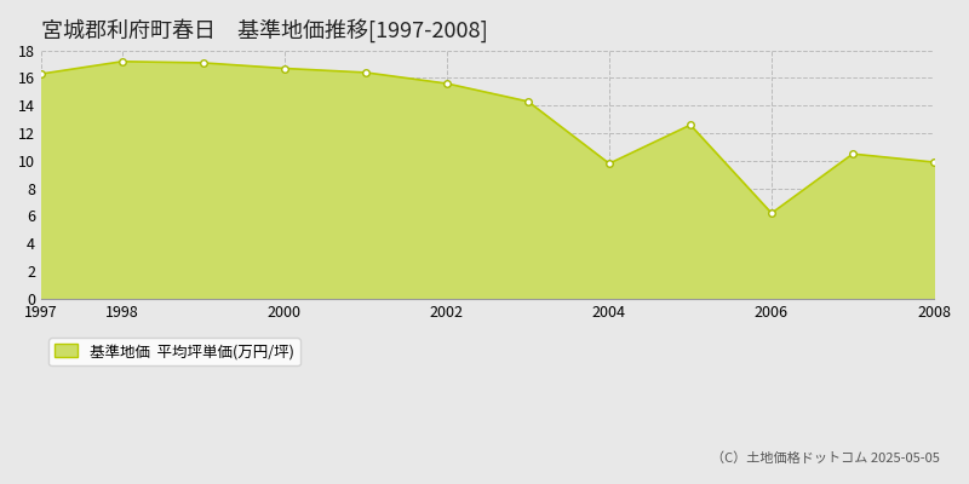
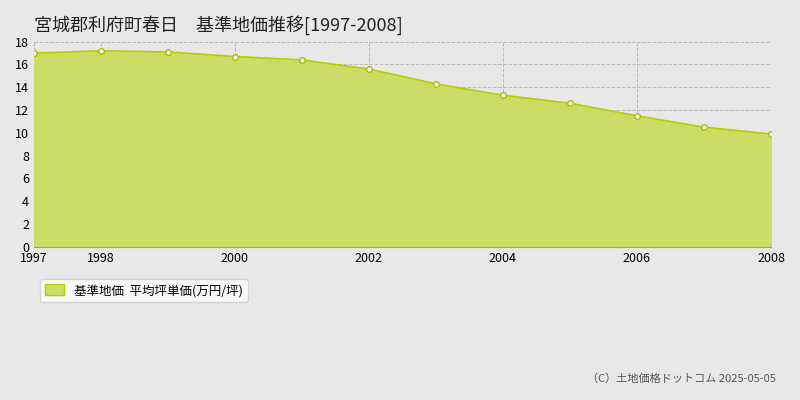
1997: 16.3 -> 17.0
2004: 9.8 -> 13.3
2006: 6.2 -> 11.5
